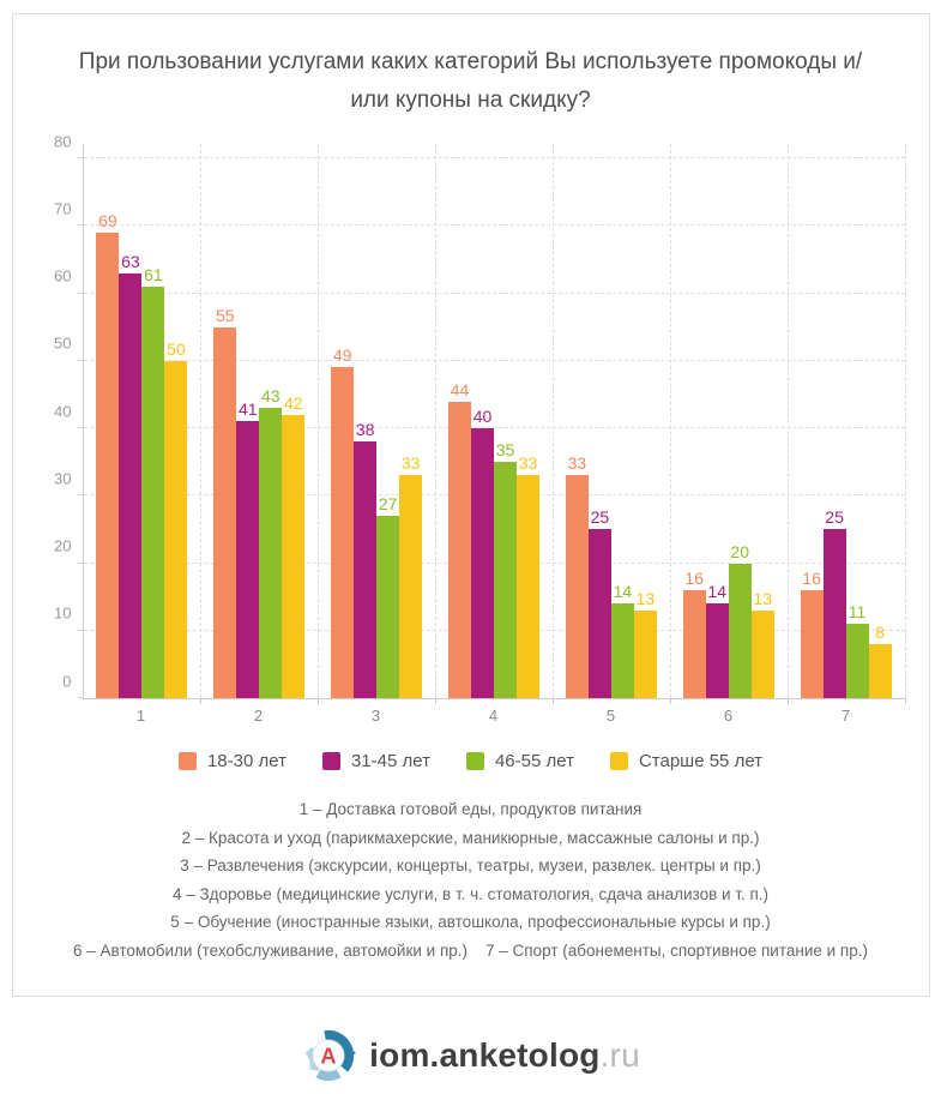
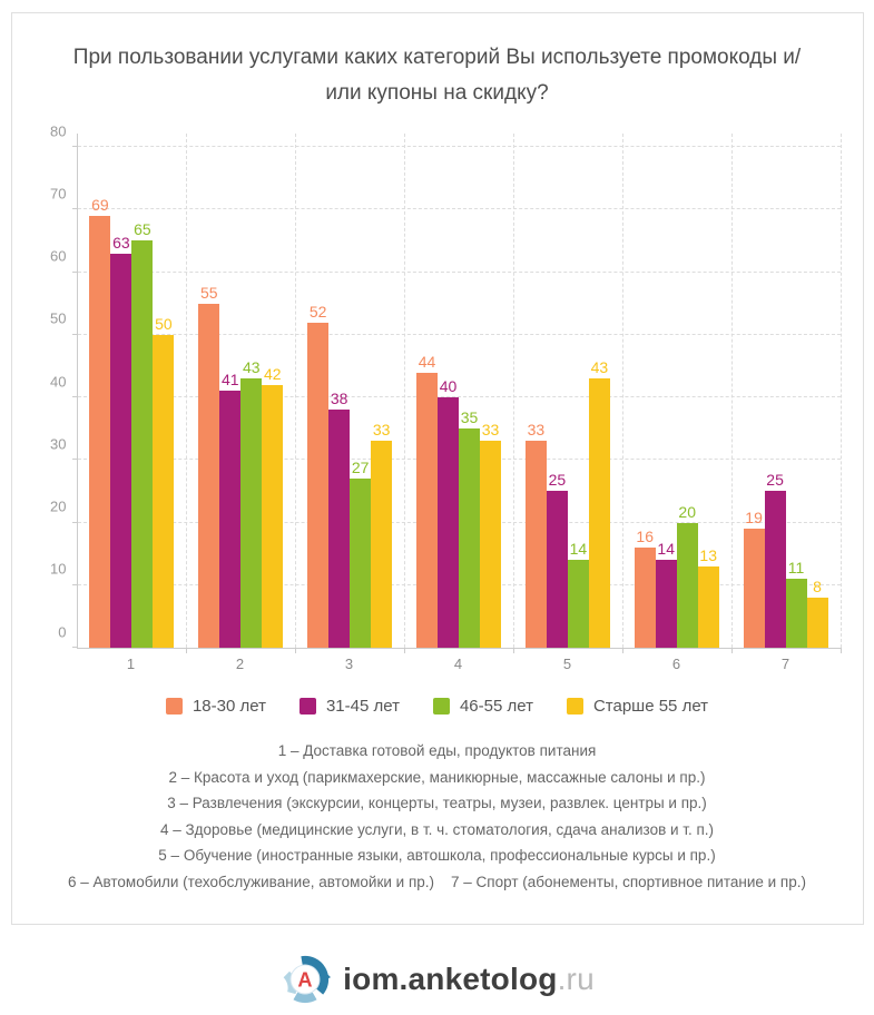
46-55 лет/1: 61 -> 65
18-30 лет/3: 49 -> 52
Старше 55 лет/5: 13 -> 43
18-30 лет/7: 16 -> 19
